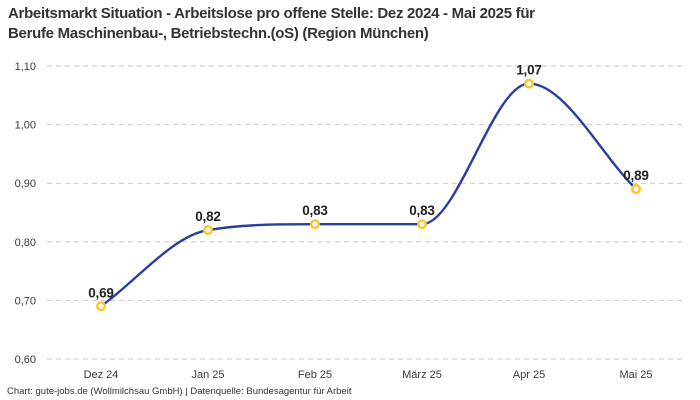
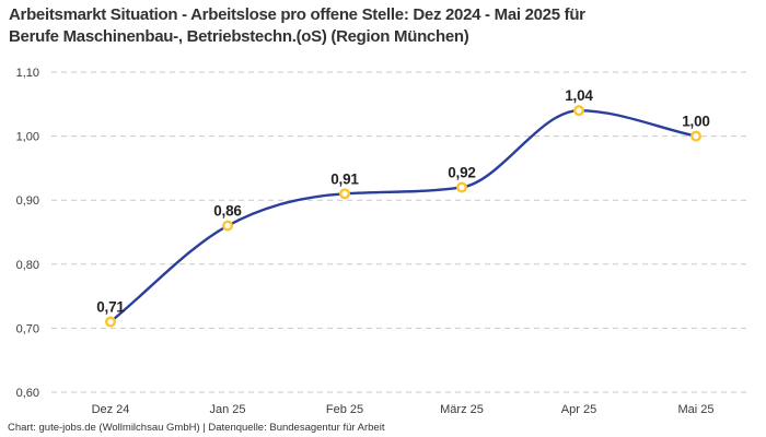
Dez 24: 0,69 -> 0,71
Jan 25: 0,82 -> 0,86
Feb 25: 0,83 -> 0,91
März 25: 0,83 -> 0,92
Apr 25: 1,07 -> 1,04
Mai 25: 0,89 -> 1,00
